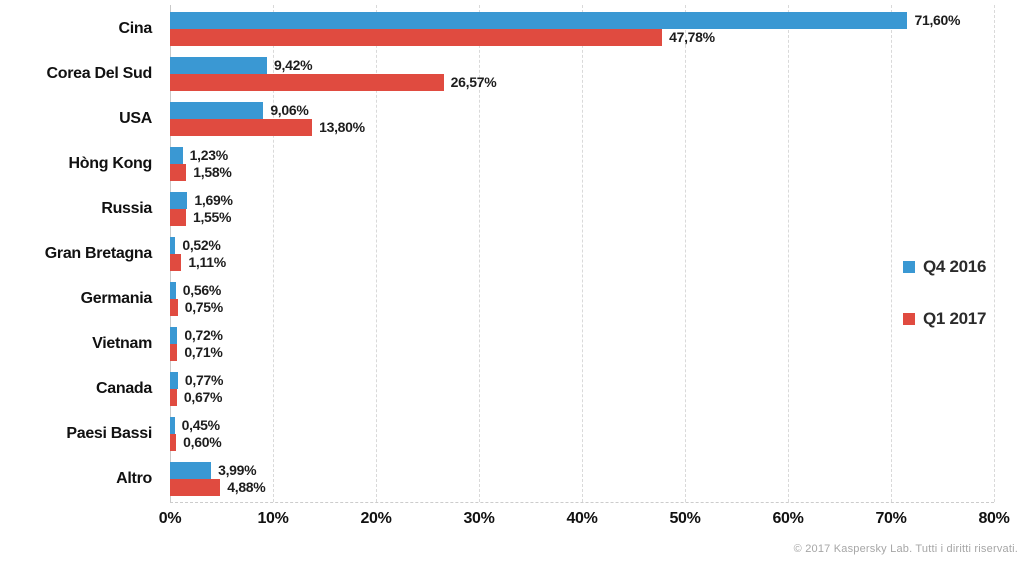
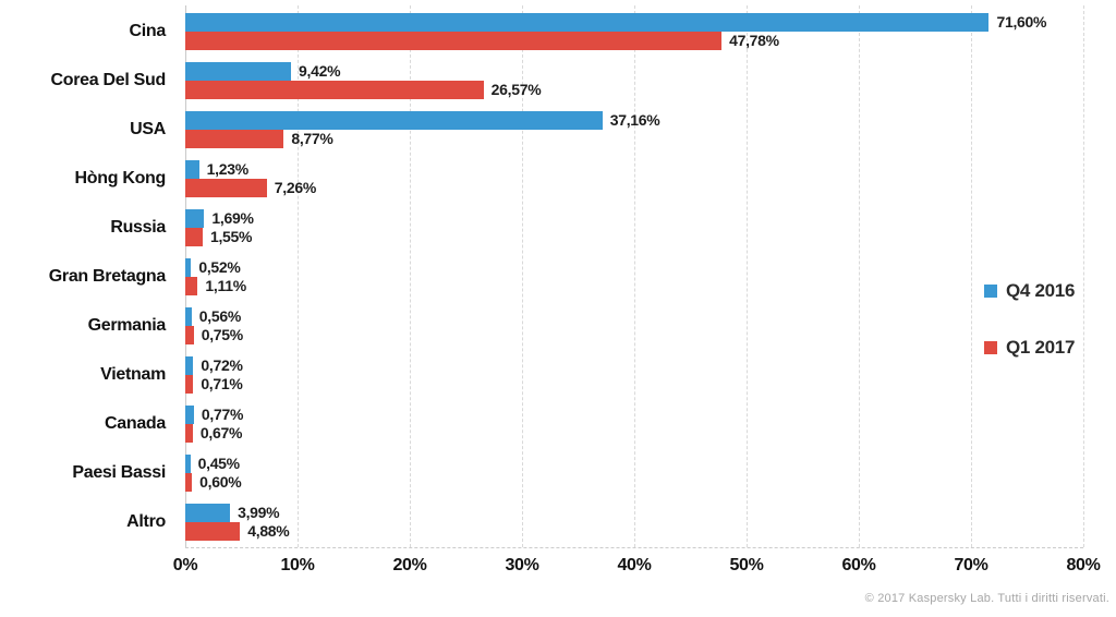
Q4 2016/USA: 9,06% -> 37,16%
Q1 2017/USA: 13,80% -> 8,77%
Q1 2017/Hòng Kong: 1,58% -> 7,26%
